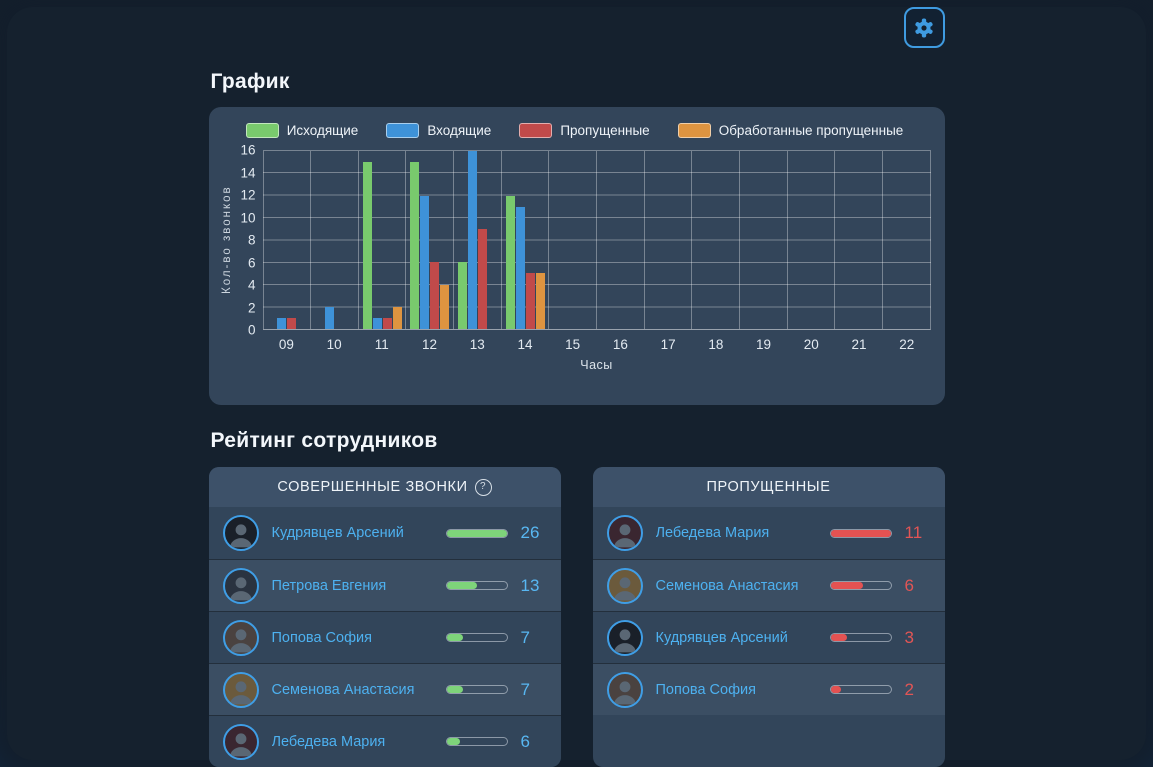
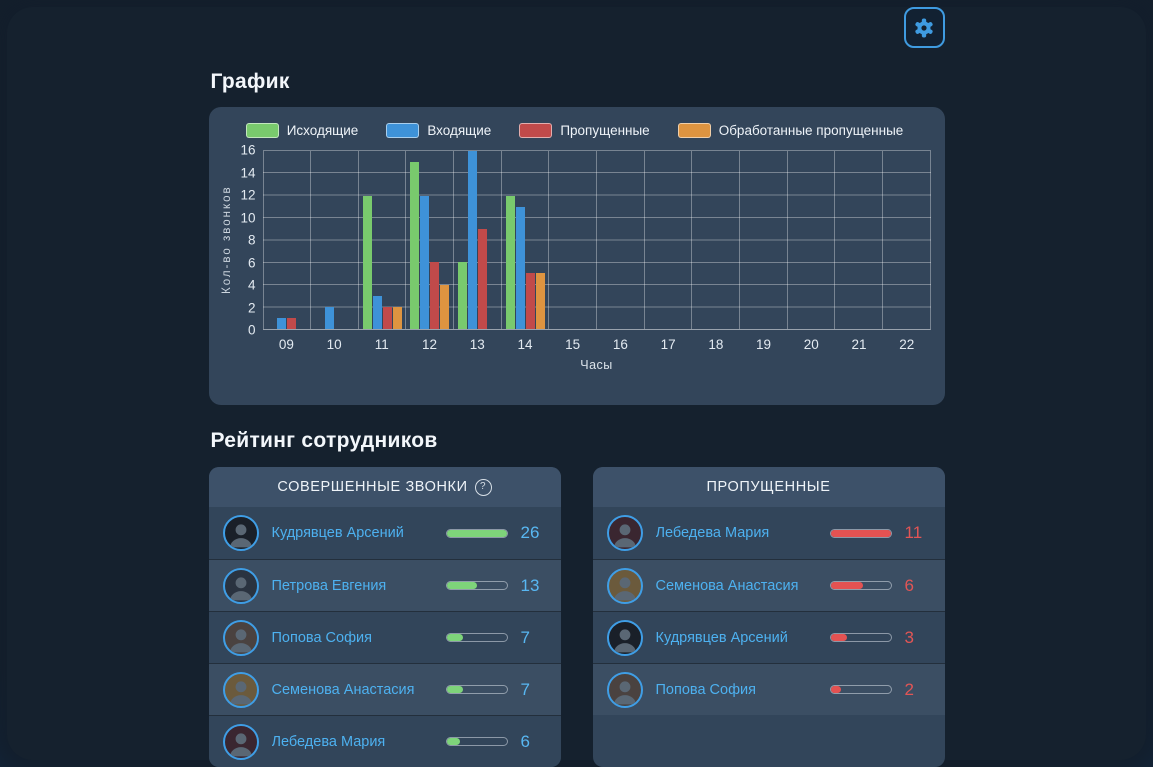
Исходящие/11: 15 -> 12
Входящие/11: 1 -> 3
Пропущенные/11: 1 -> 2
